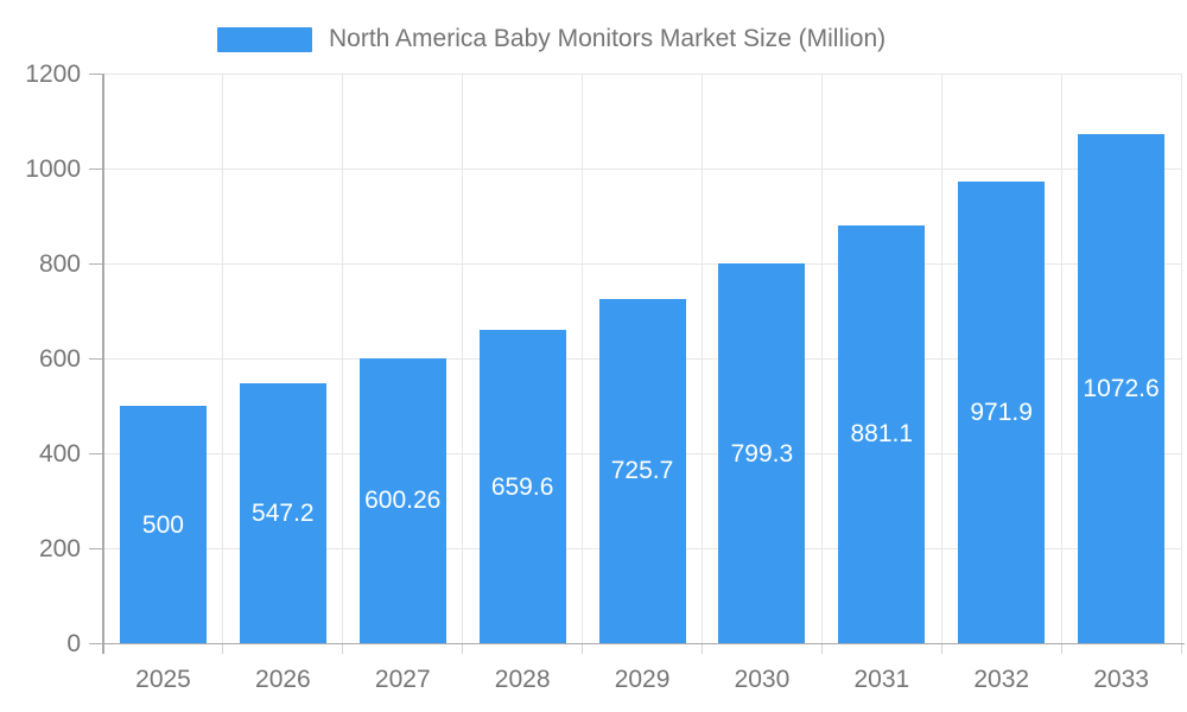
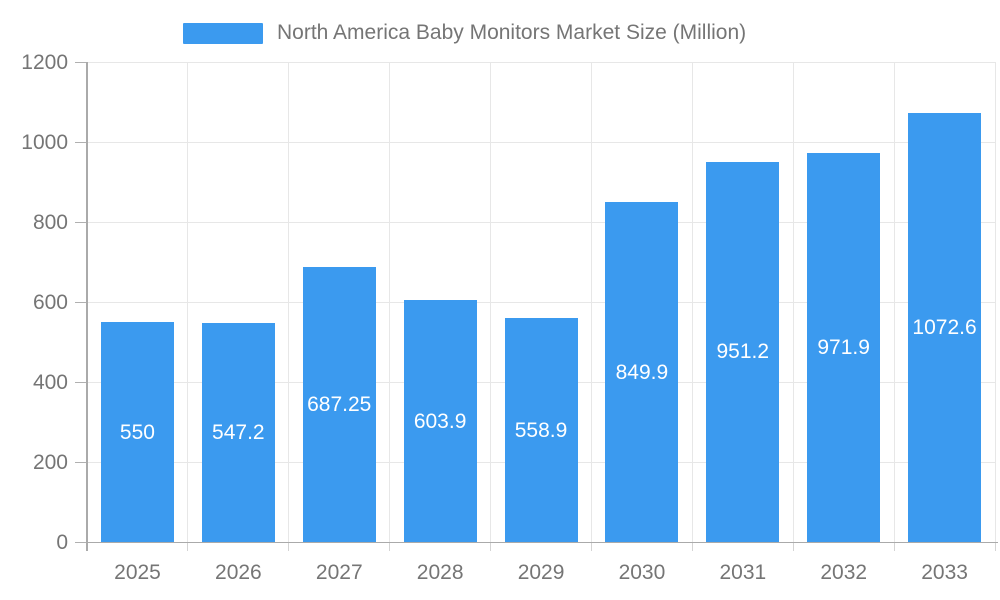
2025: 500 -> 550
2027: 600.26 -> 687.25
2028: 659.6 -> 603.9
2029: 725.7 -> 558.9
2030: 799.3 -> 849.9
2031: 881.1 -> 951.2
